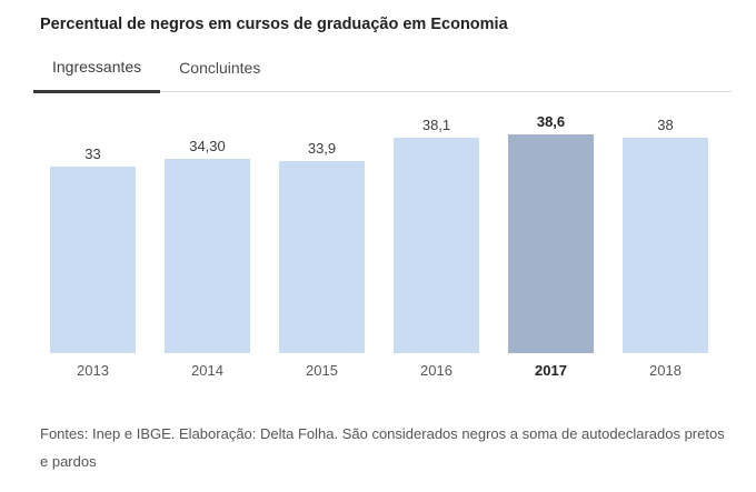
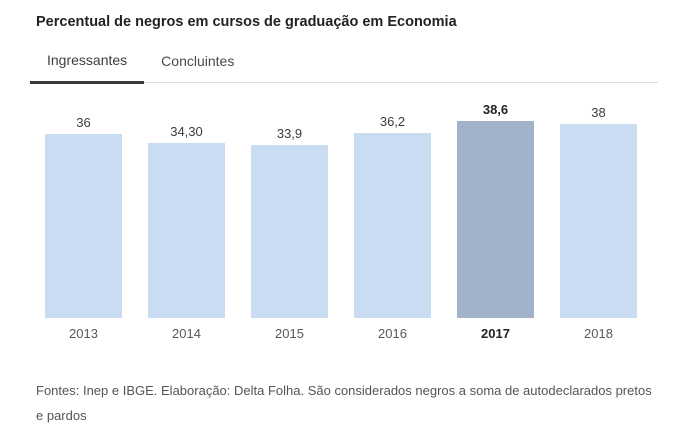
2013: 33 -> 36
2016: 38,1 -> 36,2
